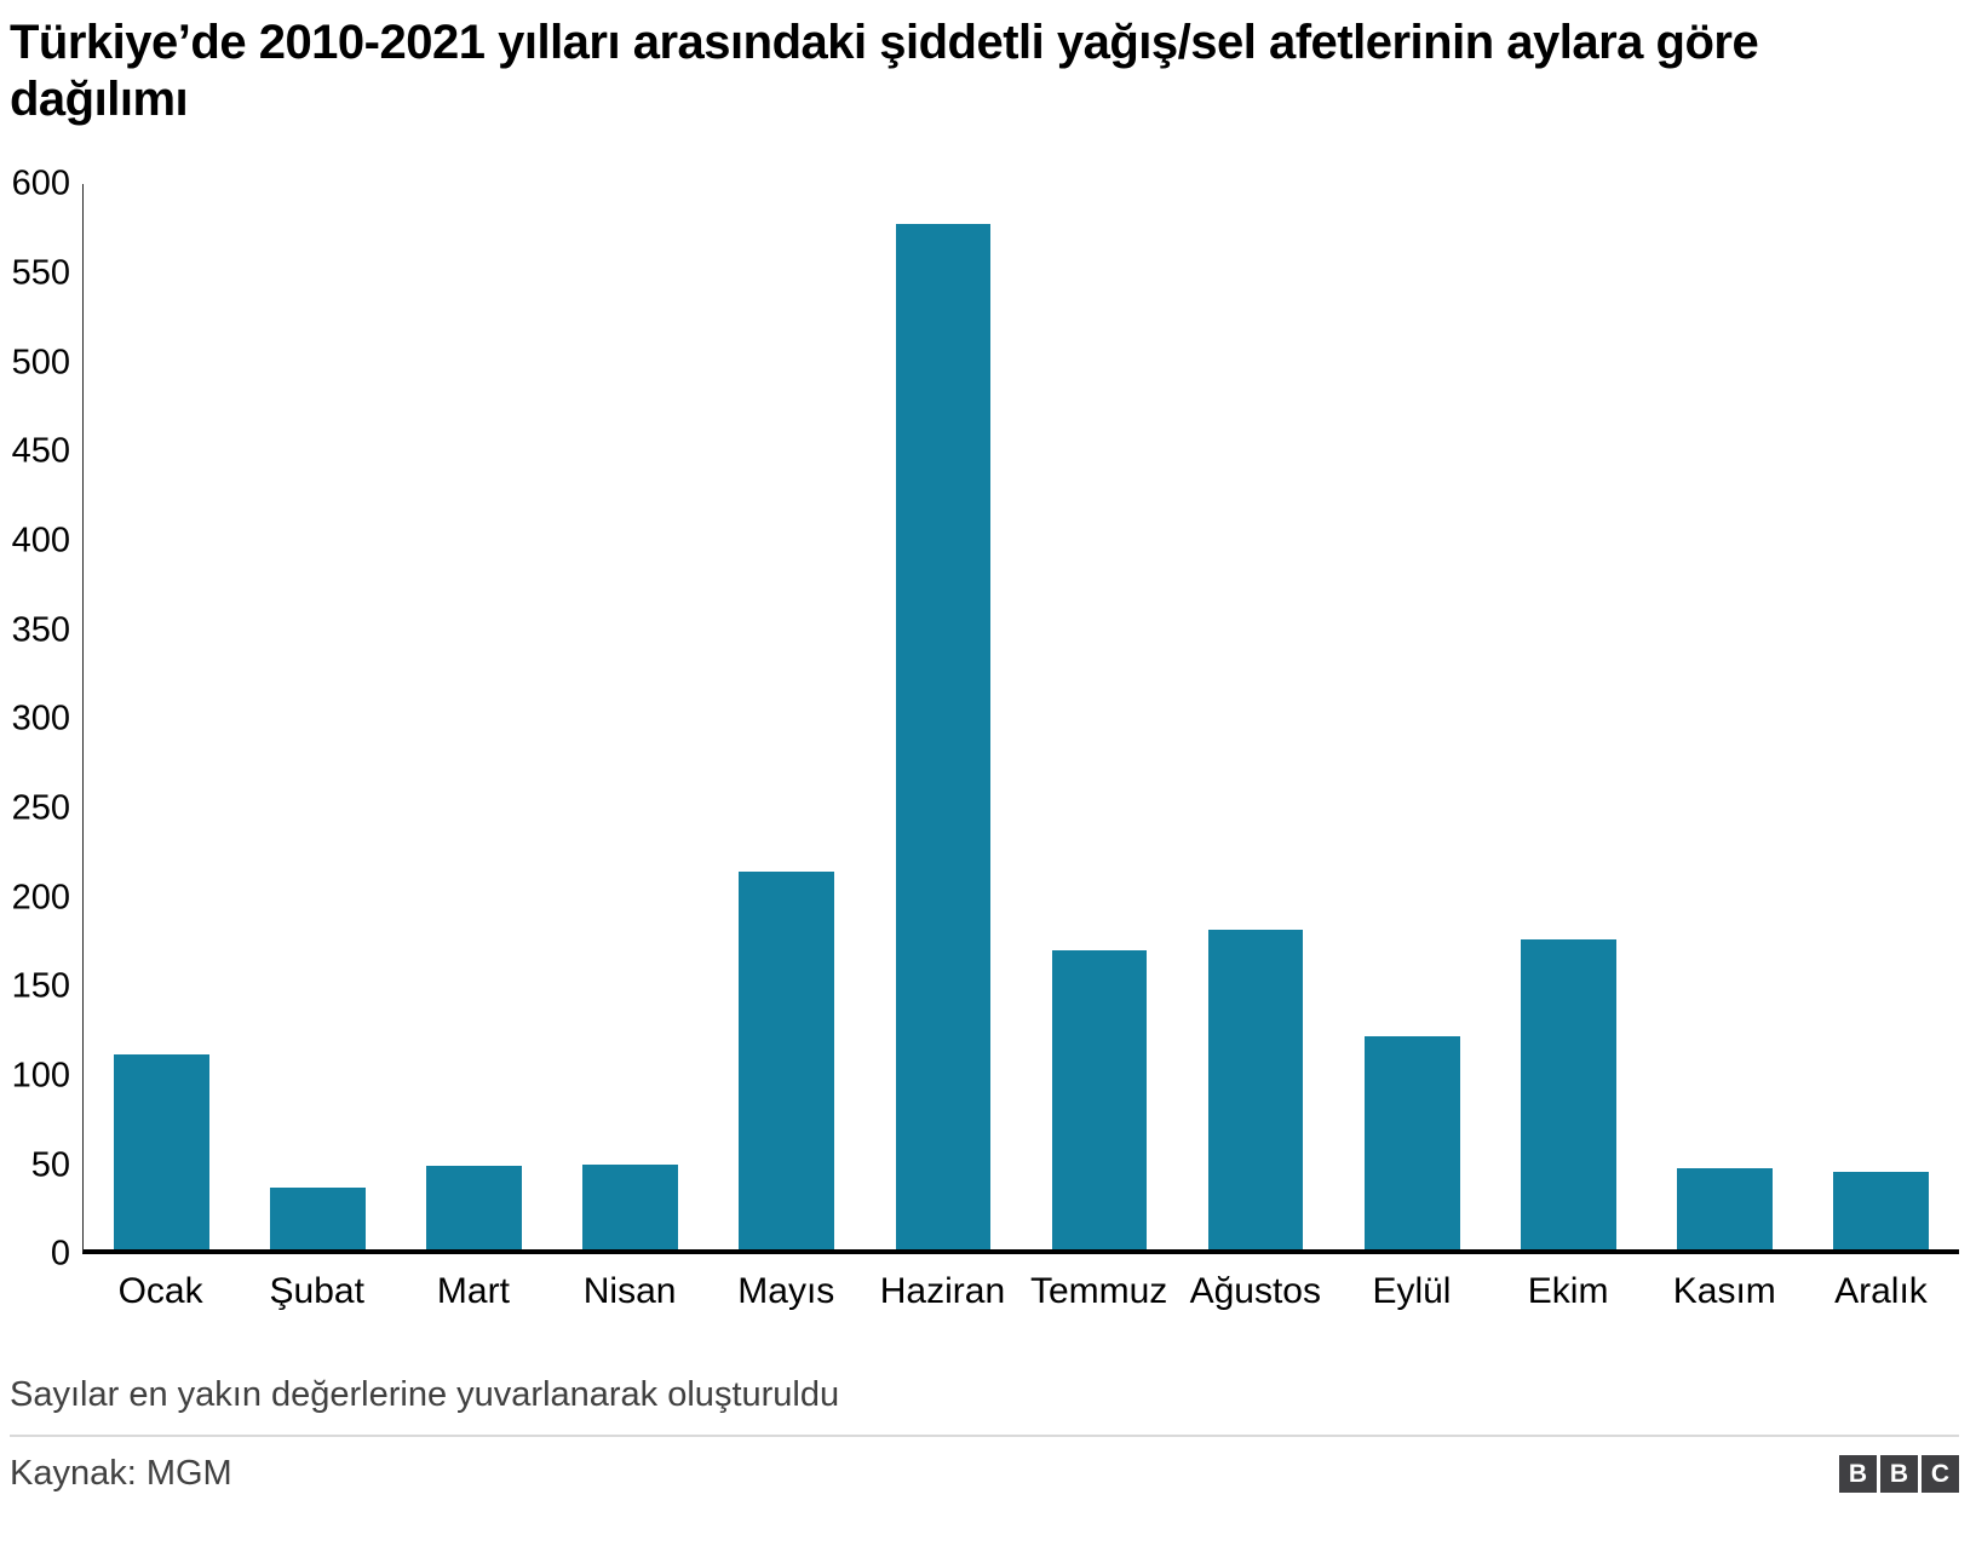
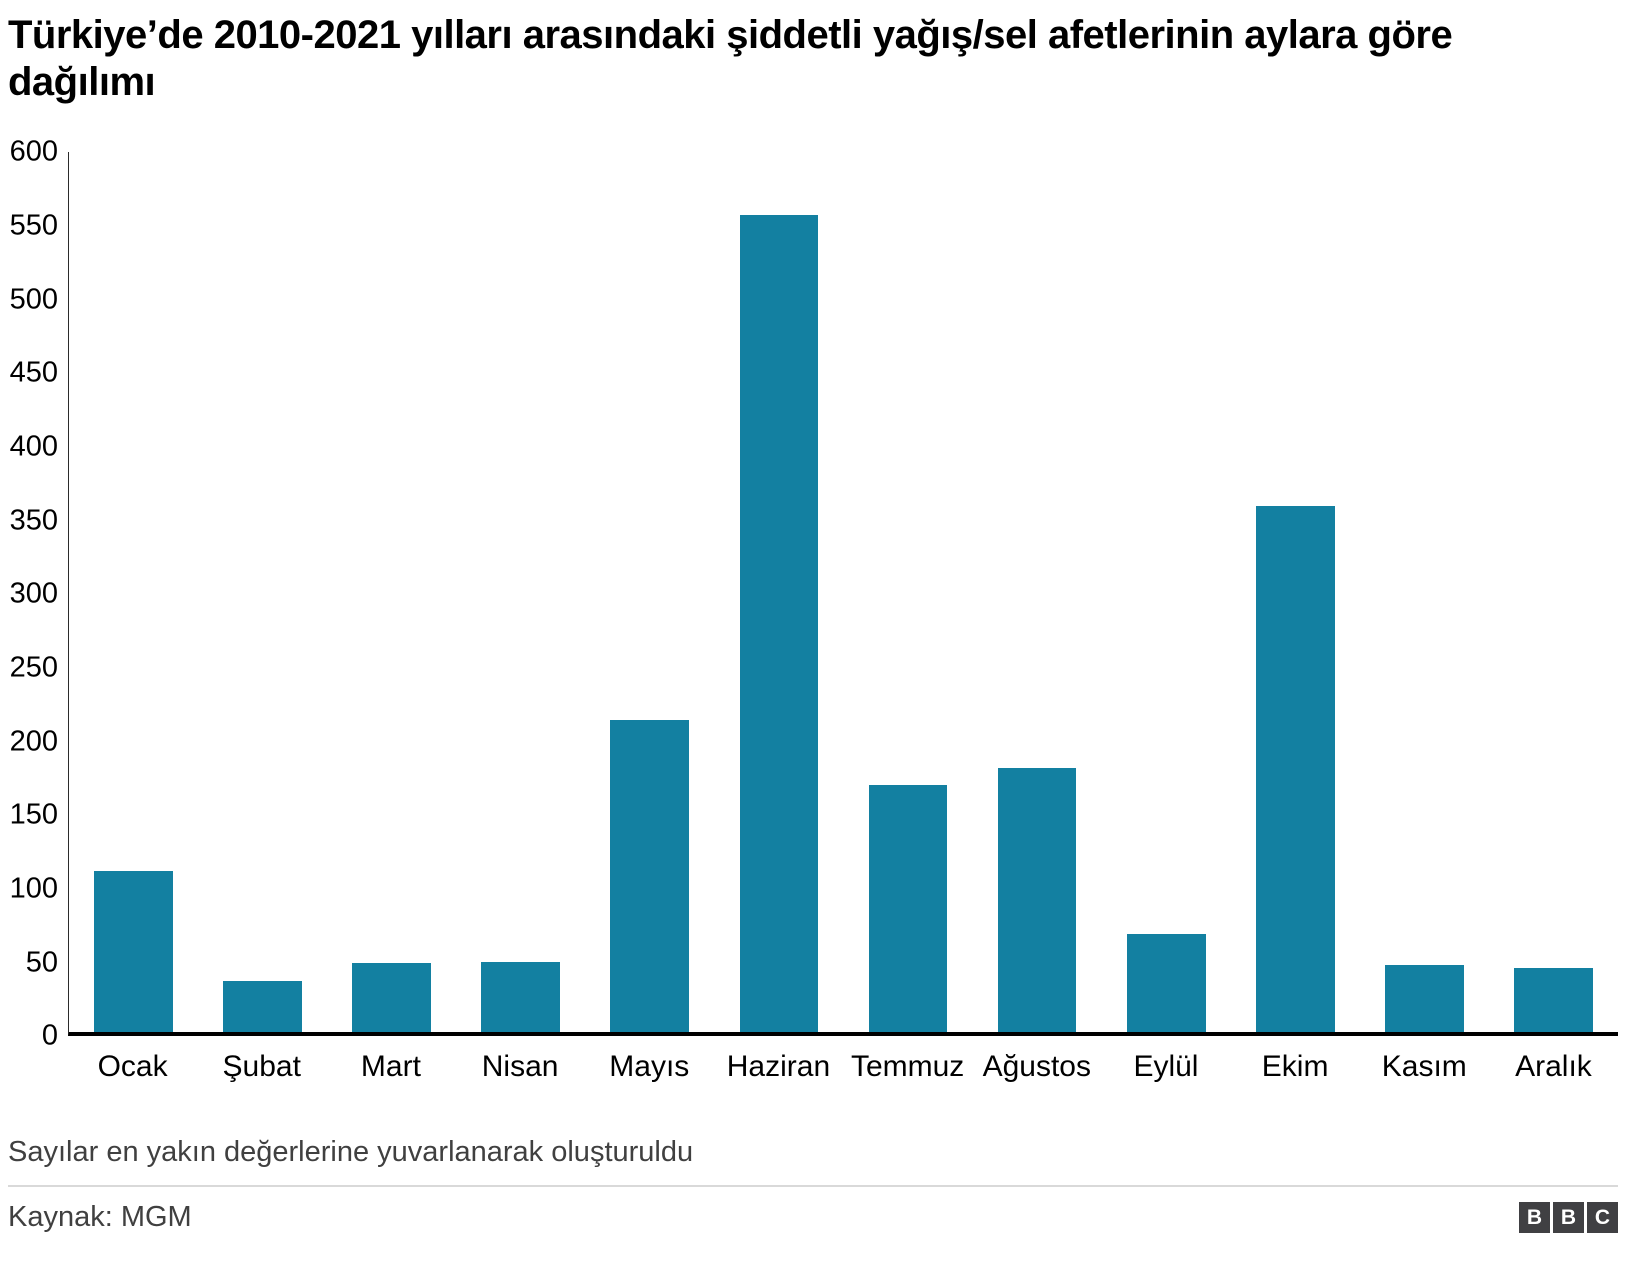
Haziran: 578 -> 557
Eylül: 120 -> 67
Ekim: 175 -> 359
